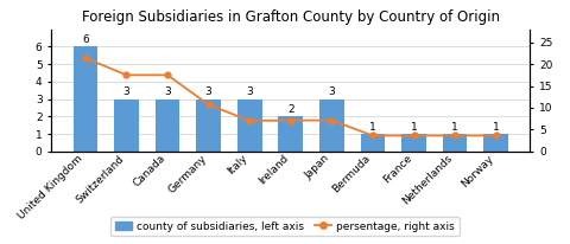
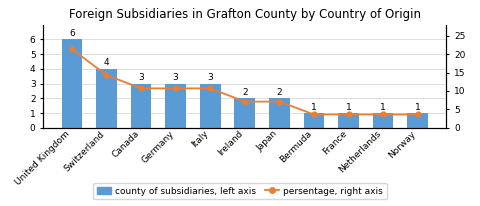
county of subsidiaries, left axis/Switzerland: 3 -> 4
persentage, right axis/Switzerland: 17.5 -> 14.3
persentage, right axis/Canada: 17.5 -> 10.7
persentage, right axis/Italy: 7.0 -> 10.7
county of subsidiaries, left axis/Japan: 3 -> 2
